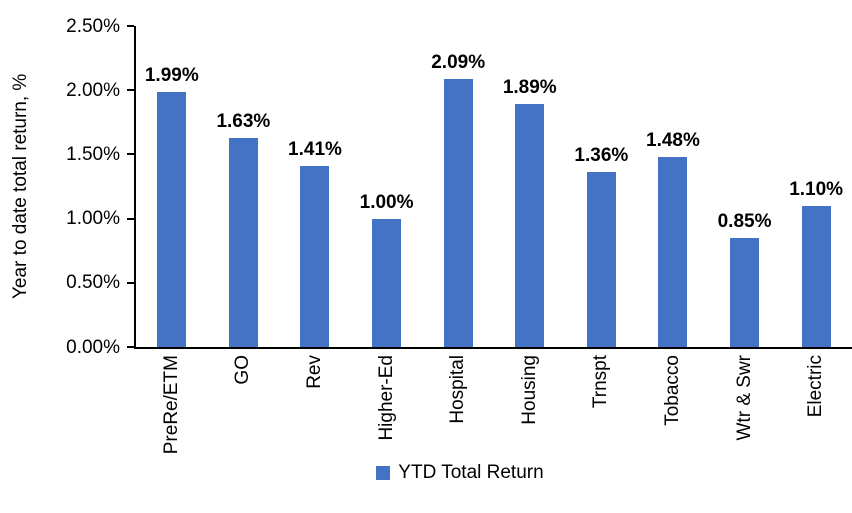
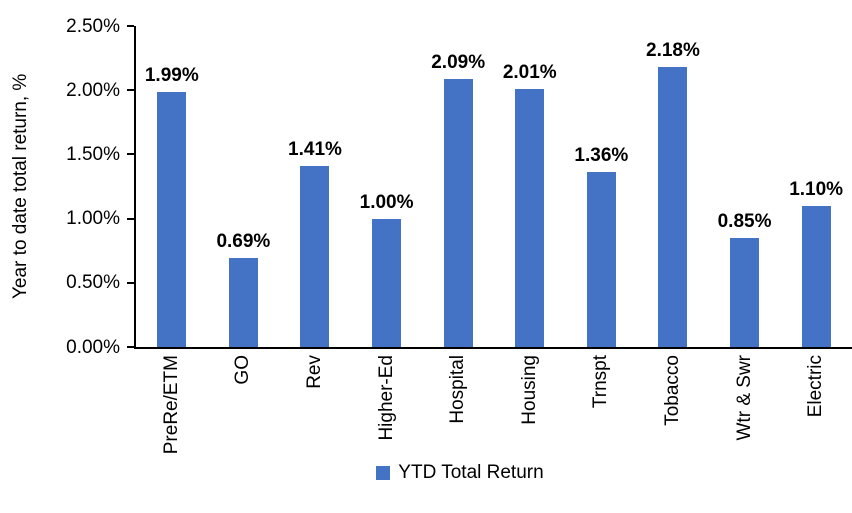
GO: 1.63% -> 0.69%
Housing: 1.89% -> 2.01%
Tobacco: 1.48% -> 2.18%
